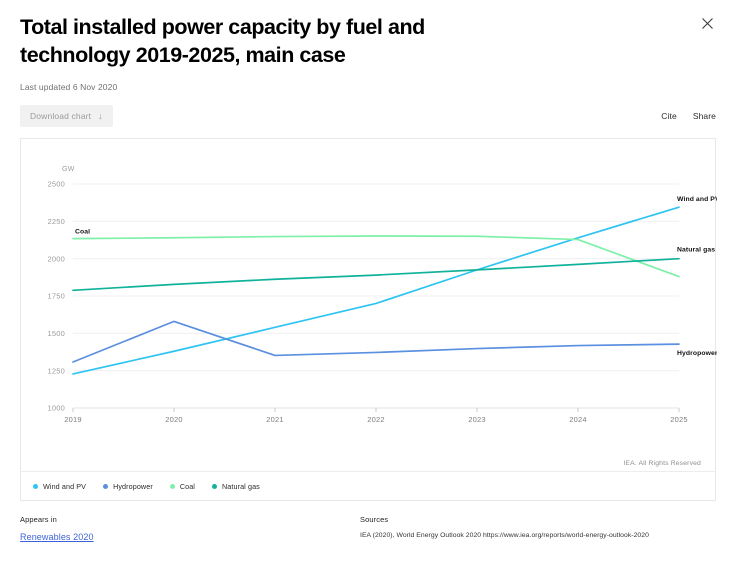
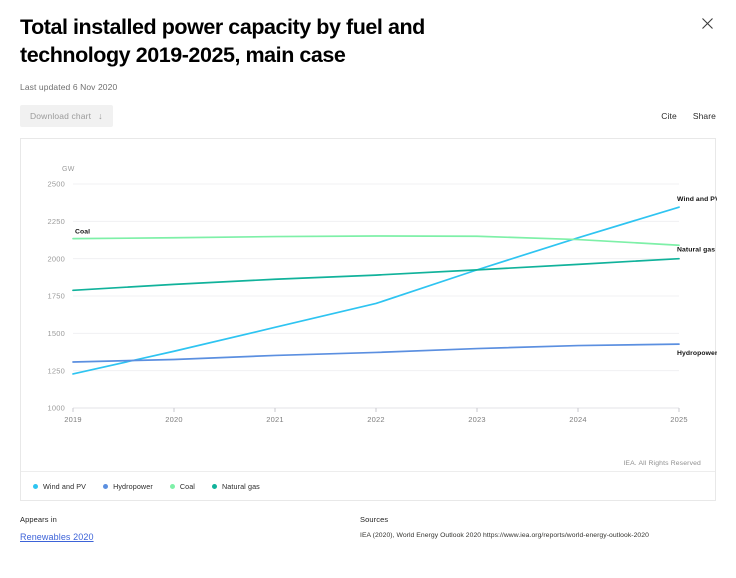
Hydropower/2020: 1580 -> 1320
Coal/2025: 1880 -> 2090
